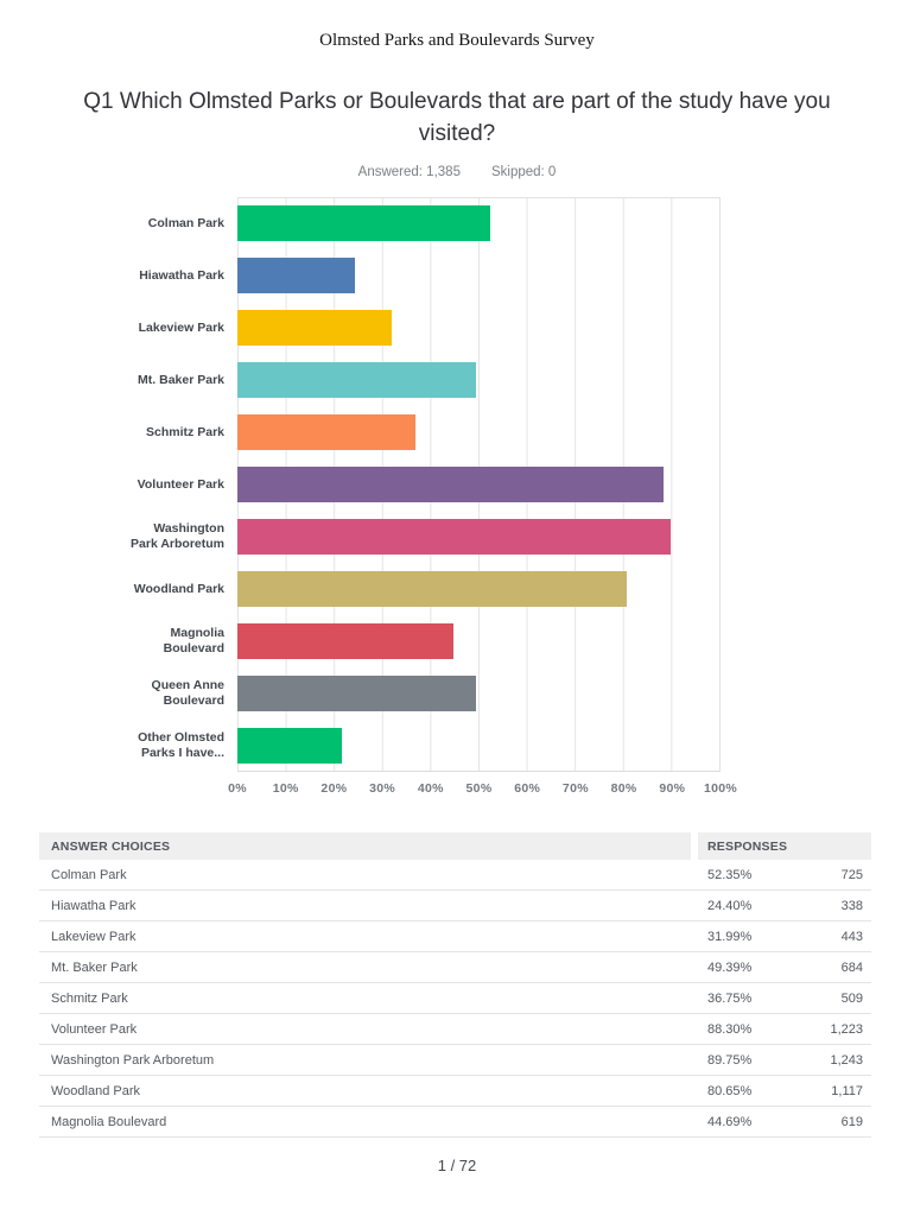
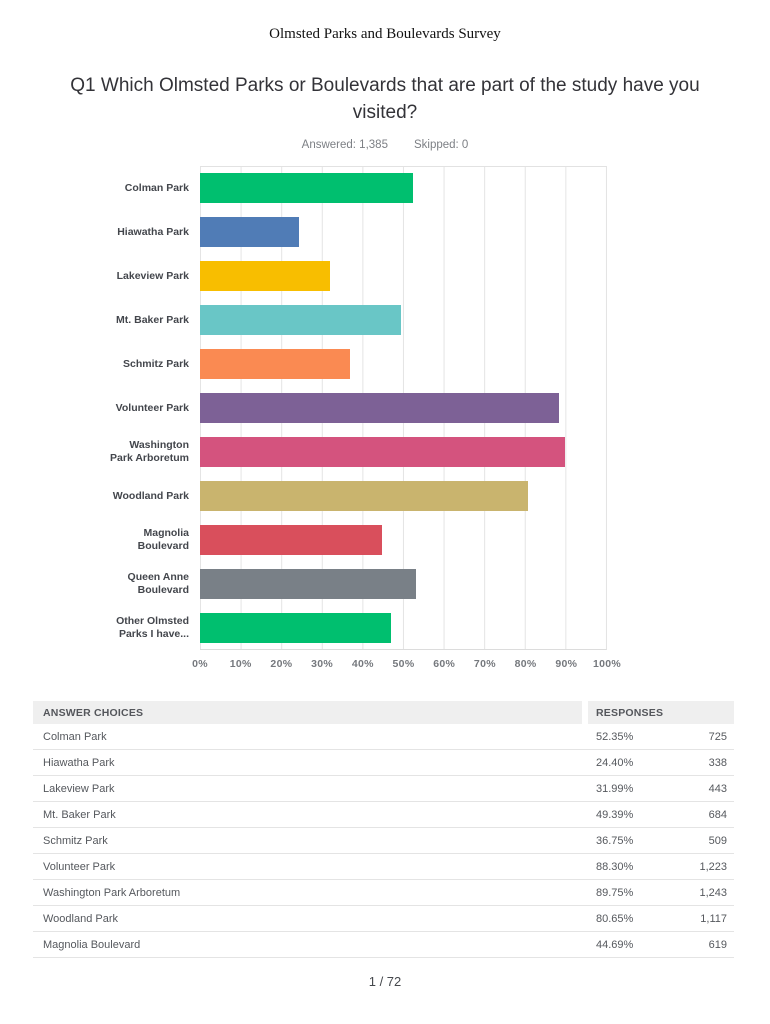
Queen Anne Boulevard: 50% -> 53%
Other Olmsted Parks I have...: 22% -> 47%
